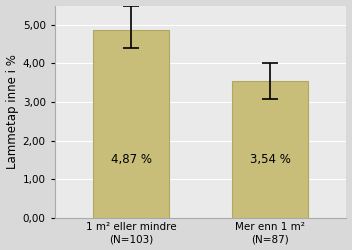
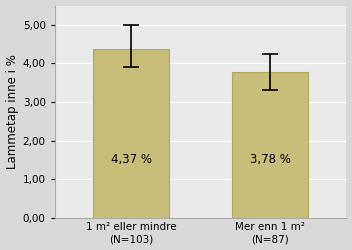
1 m² eller mindre (N=103): 4,87 -> 4,37
Mer enn 1 m² (N=87): 3,54 -> 3,78
